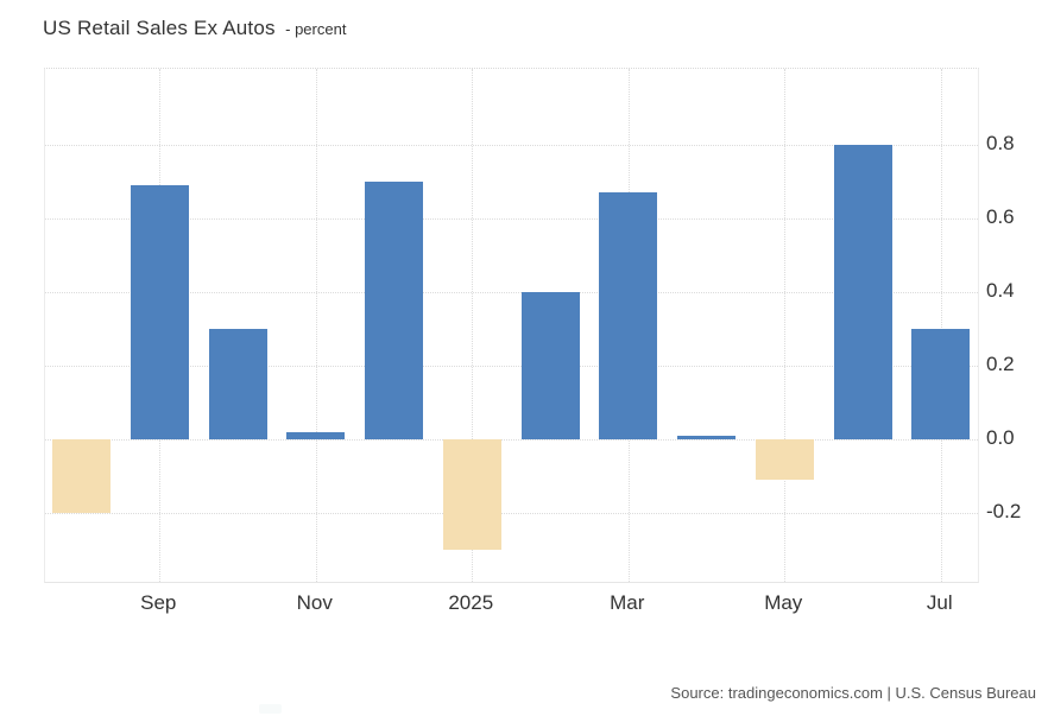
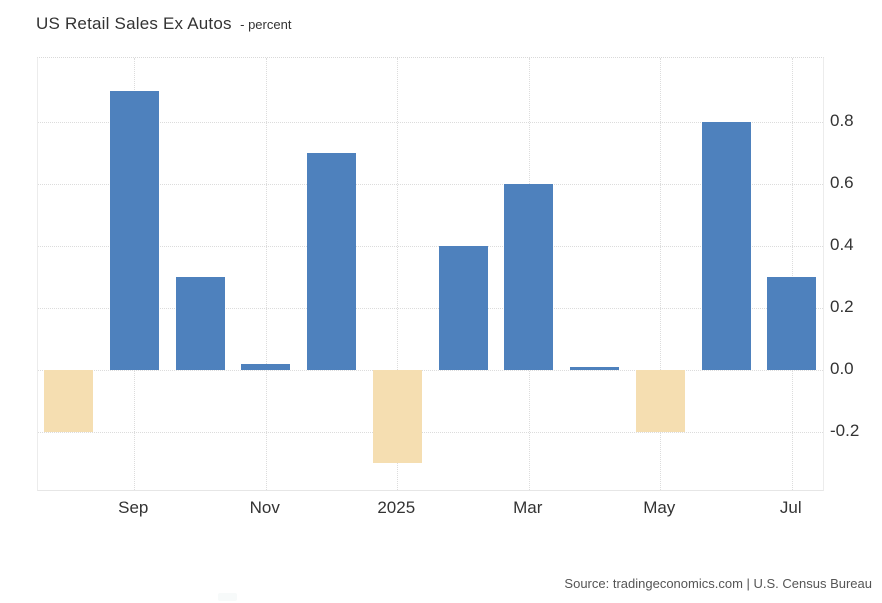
Sep: 0.69 -> 0.90
Mar: 0.67 -> 0.60
May: -0.11 -> -0.20
